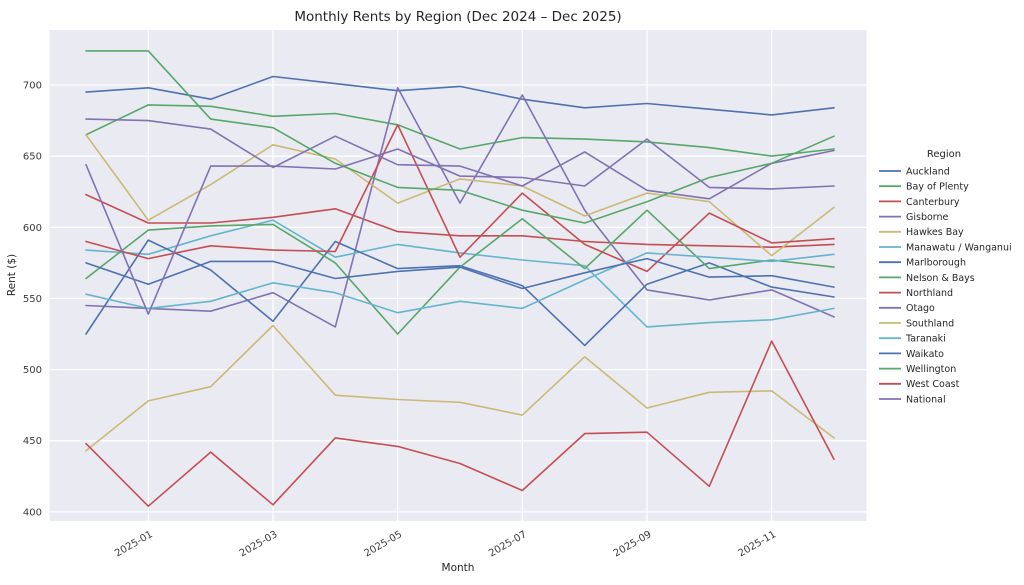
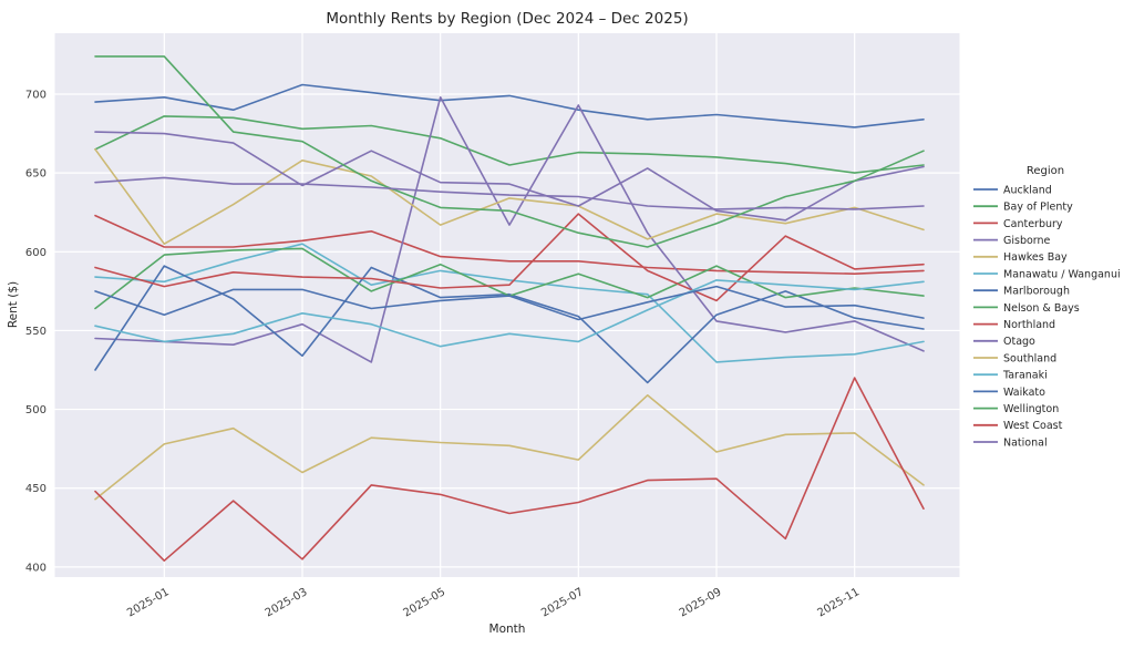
National/2025-01: 539 -> 647
Southland/2025-03: 531 -> 460
Nelson & Bays/2025-05: 525 -> 592
Northland/2025-05: 672 -> 577
National/2025-05: 655 -> 638
Nelson & Bays/2025-07: 606 -> 586
West Coast/2025-07: 415 -> 441
Nelson & Bays/2025-09: 612 -> 591
National/2025-09: 662 -> 627
Hawkes Bay/2025-11: 580 -> 628
